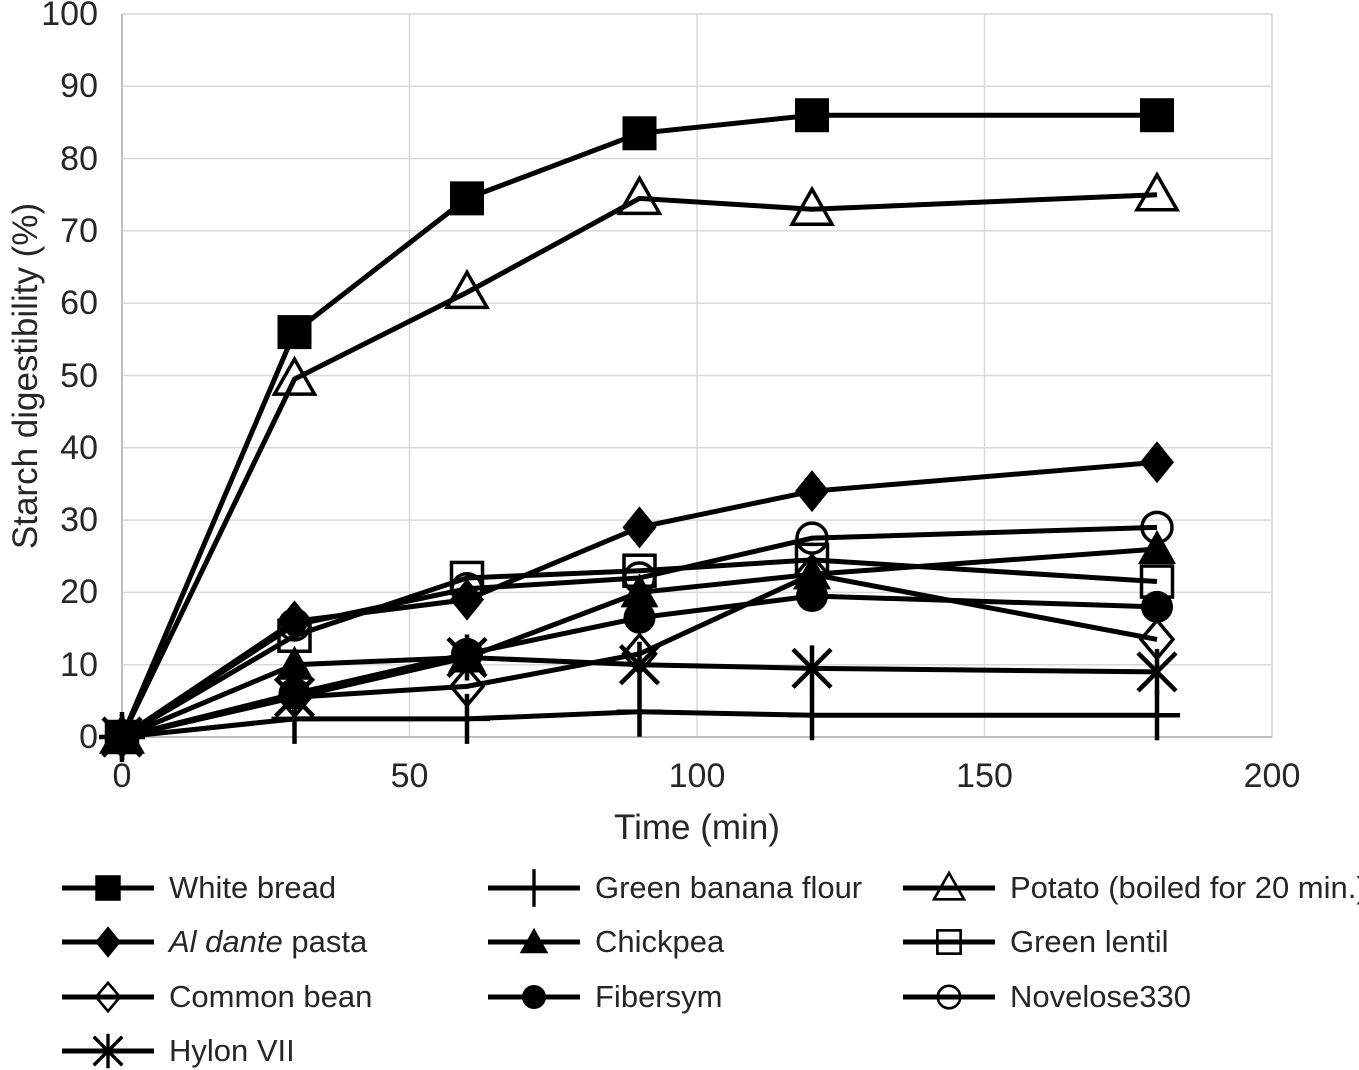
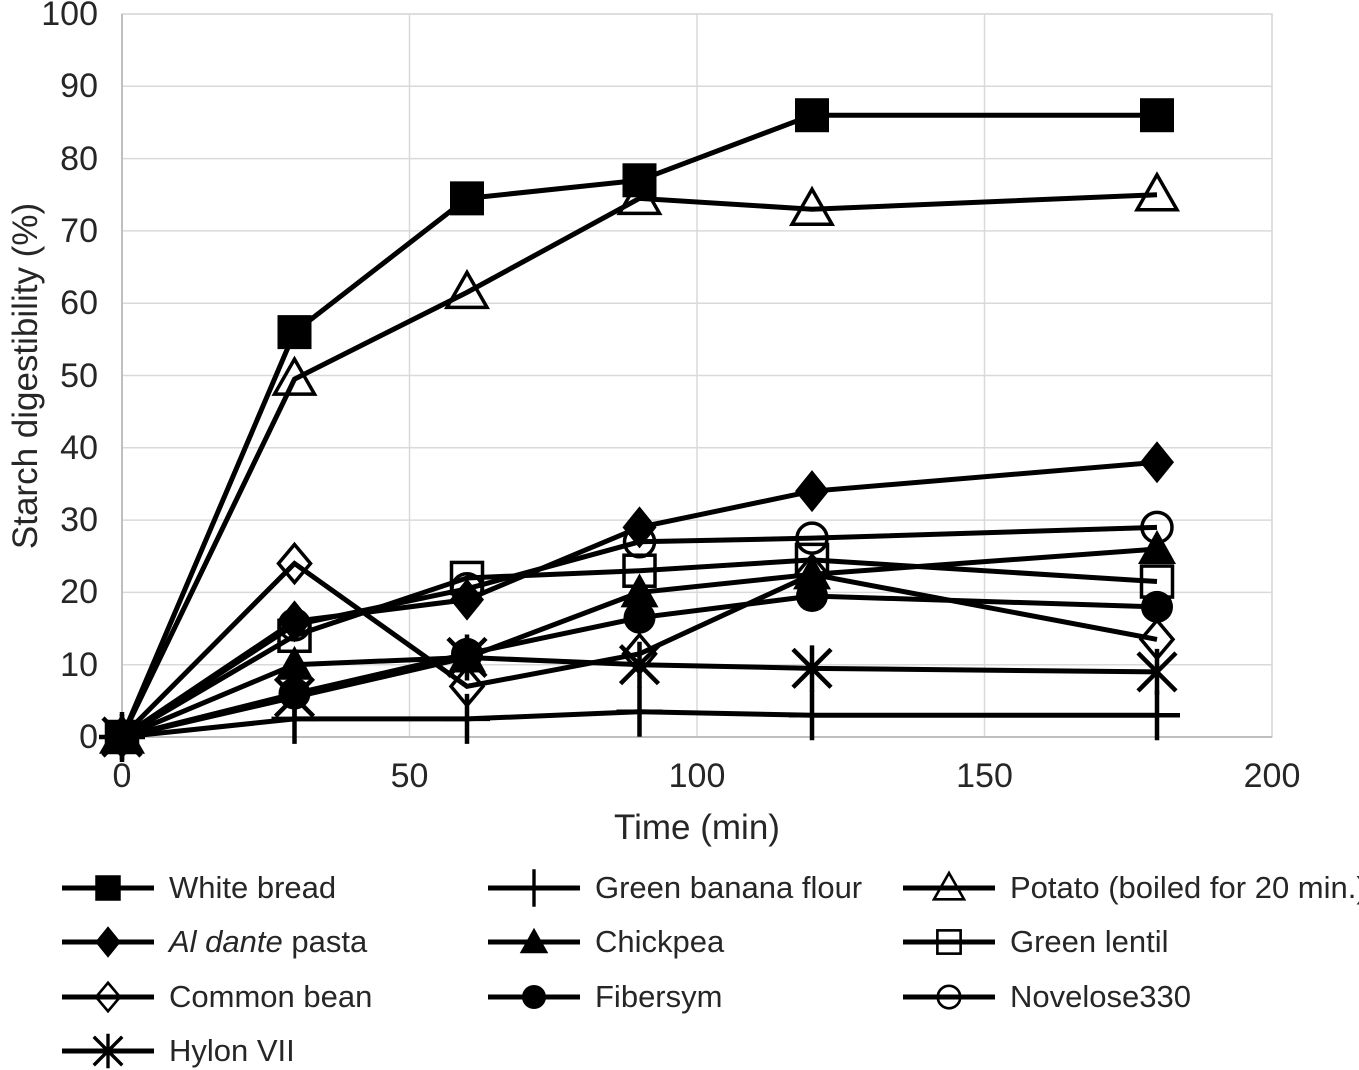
Common bean/30: 6 -> 24
White bread/90: 84 -> 77
Novelose330/90: 22 -> 27
